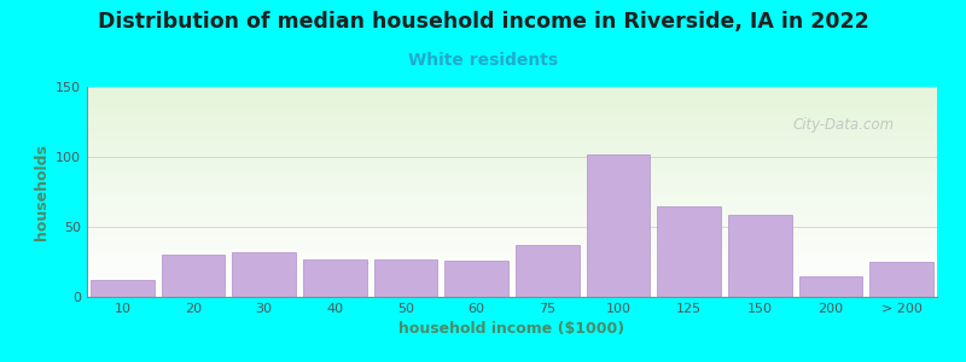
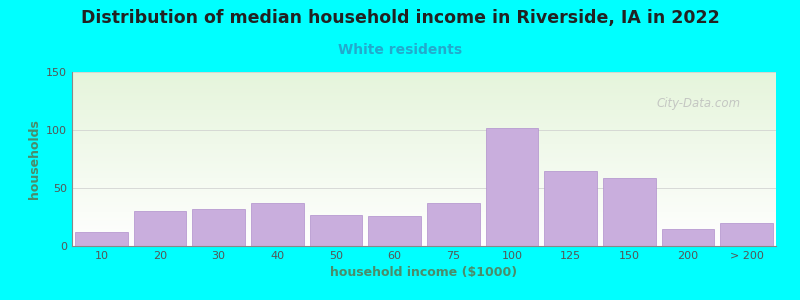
40: 27 -> 37
> 200: 25 -> 20
